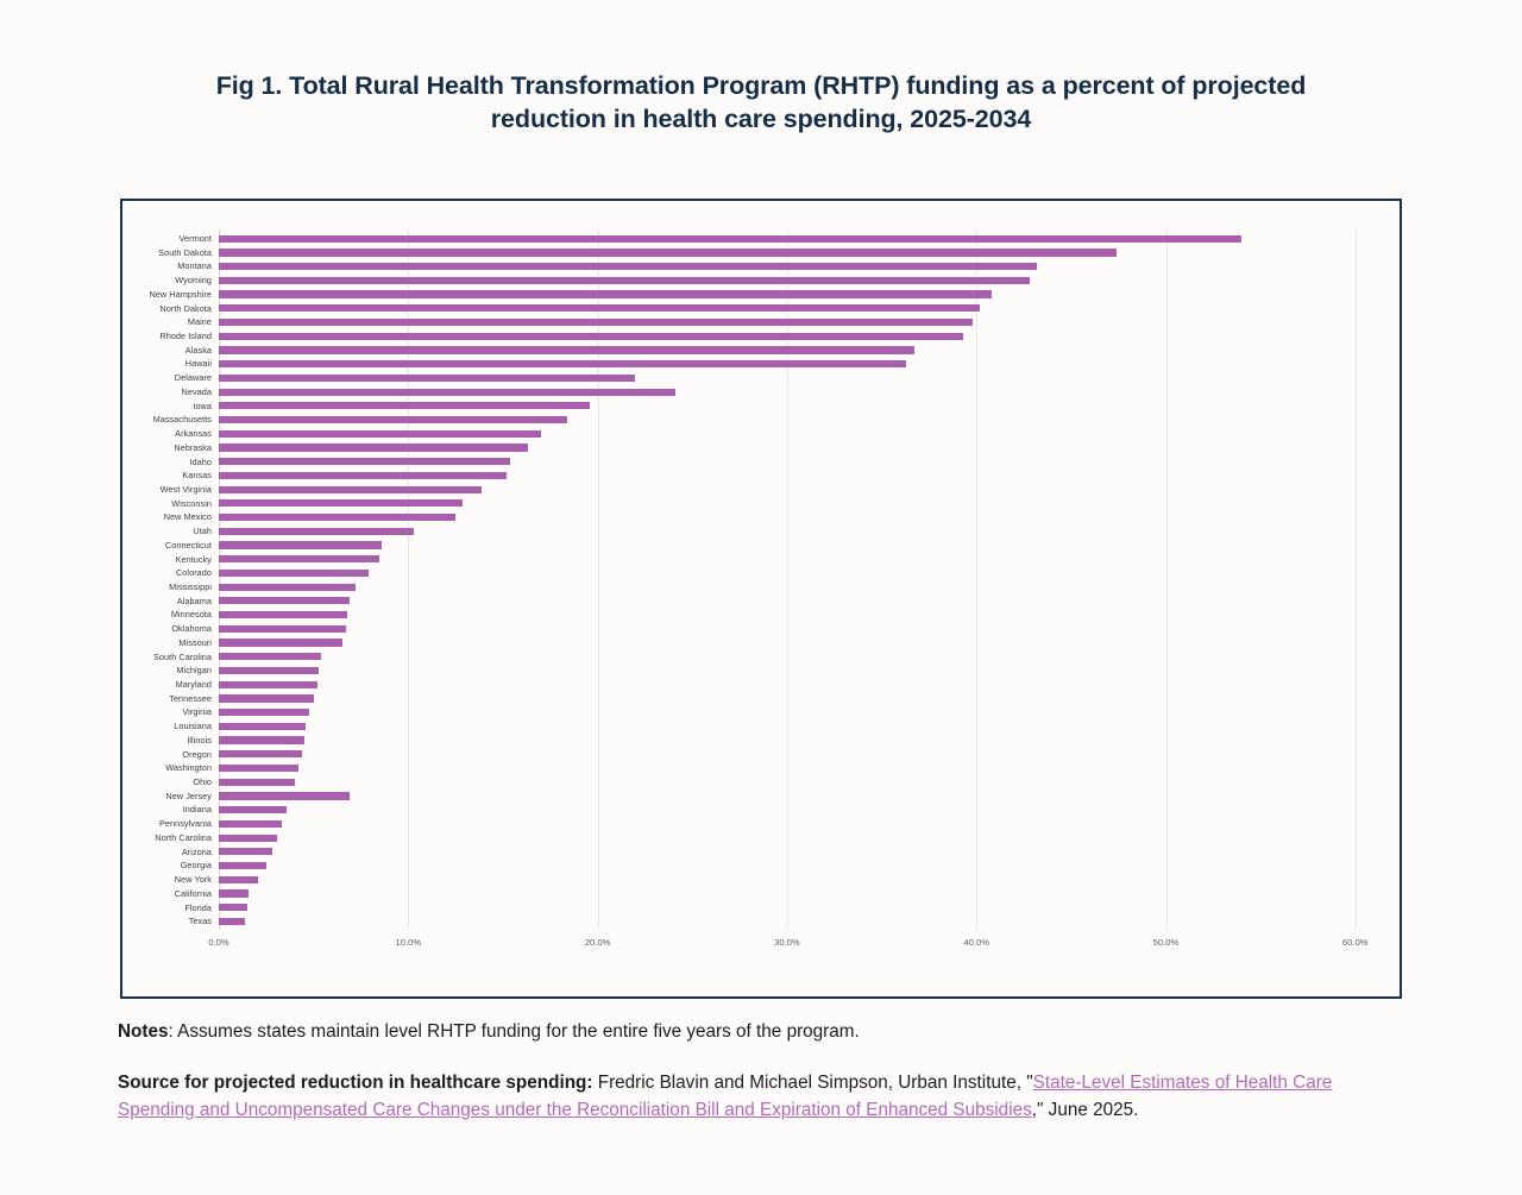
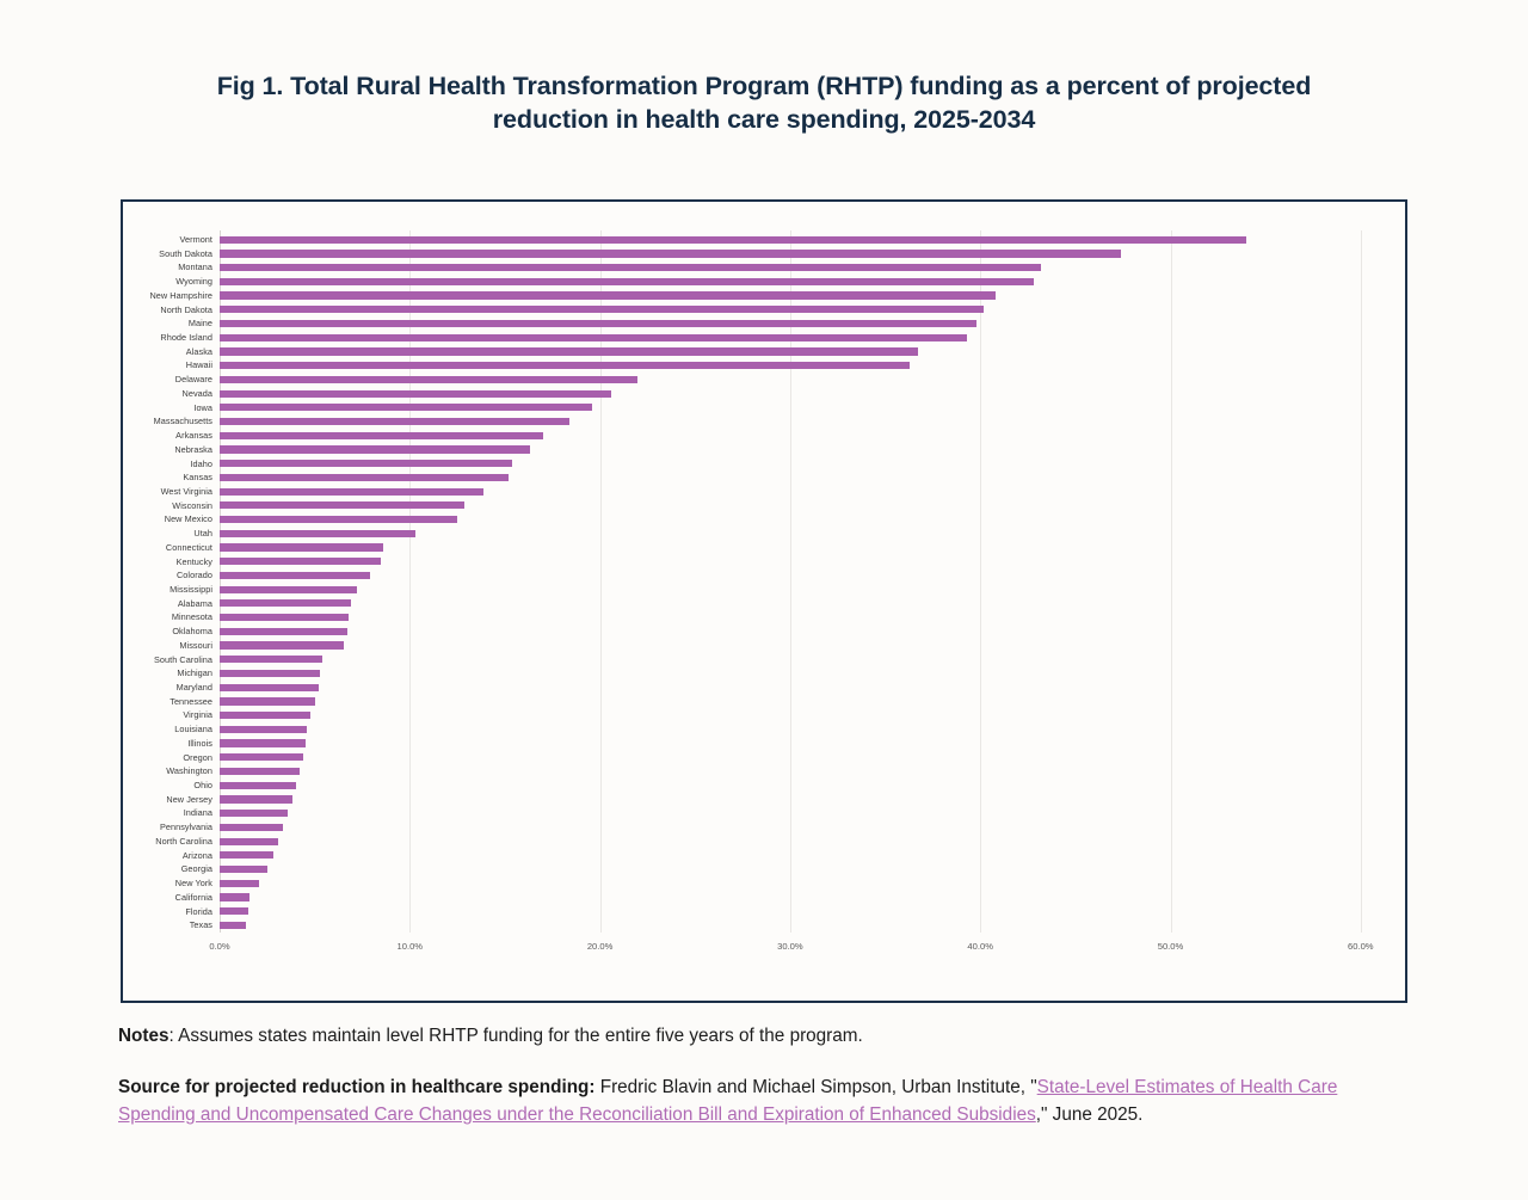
Nevada: 24.1% -> 20.6%
New Jersey: 6.9% -> 3.8%
